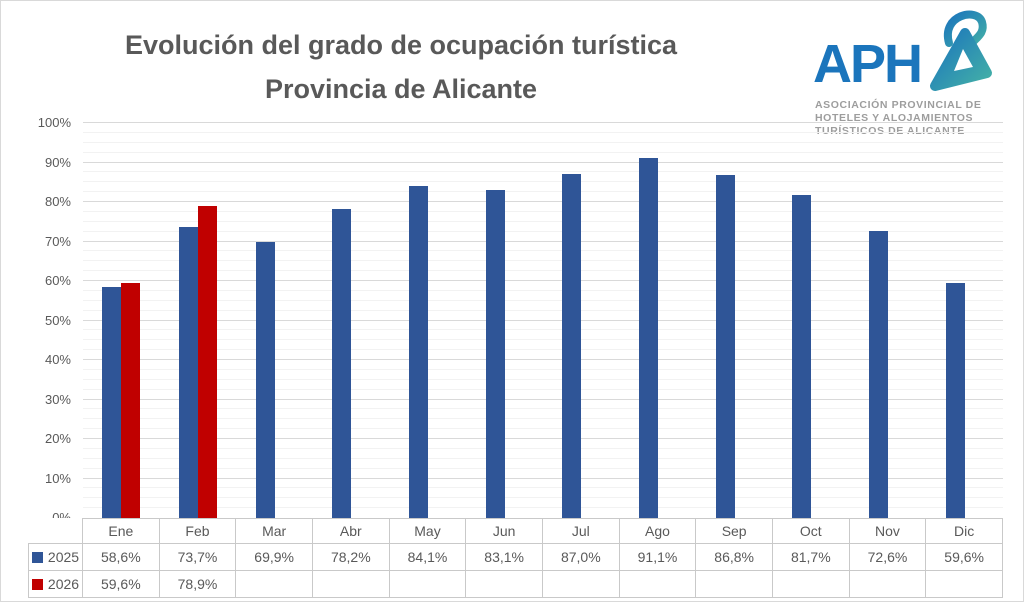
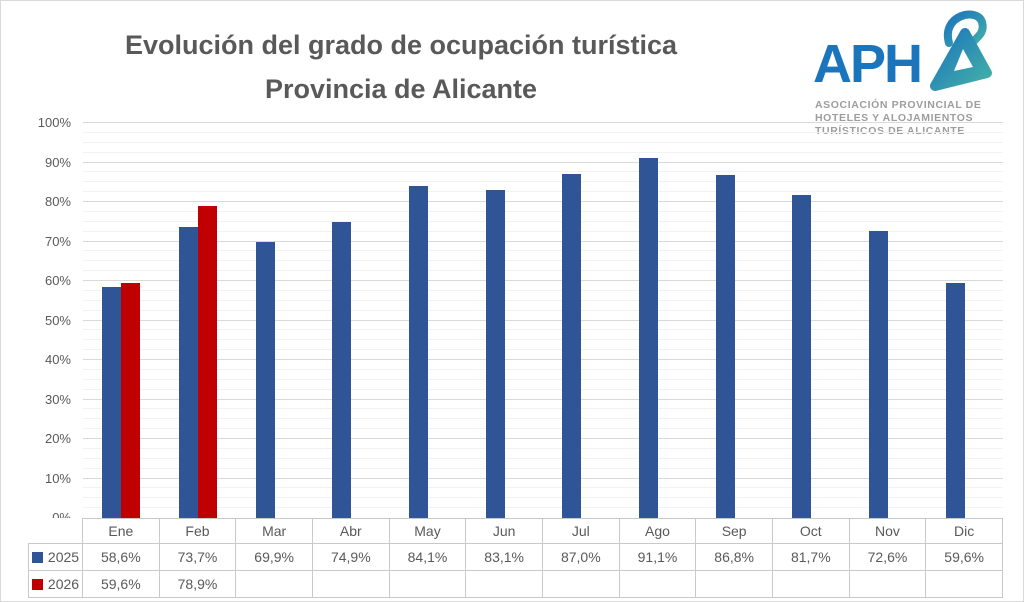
2025/Abr: 78,2% -> 74,9%
